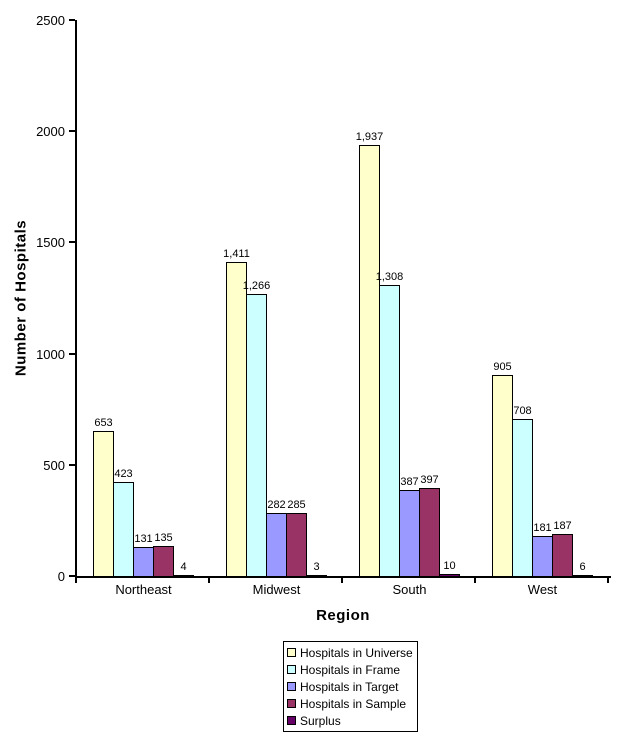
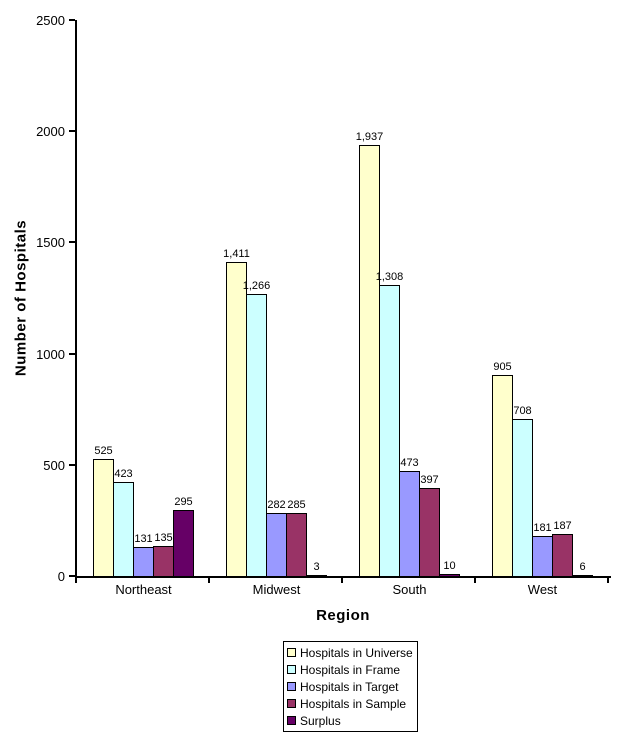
Hospitals in Universe/Northeast: 653 -> 525
Surplus/Northeast: 4 -> 295
Hospitals in Target/South: 387 -> 473
